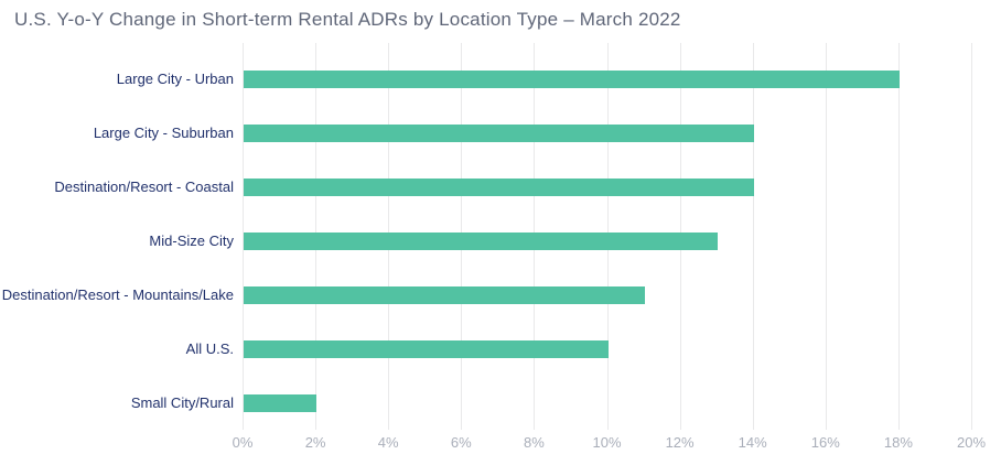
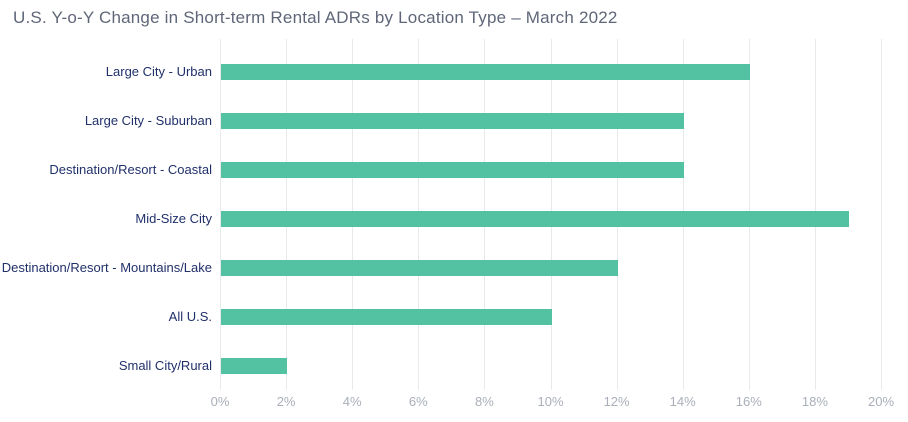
Large City - Urban: 18% -> 16%
Mid-Size City: 13% -> 19%
Destination/Resort - Mountains/Lake: 11% -> 12%
